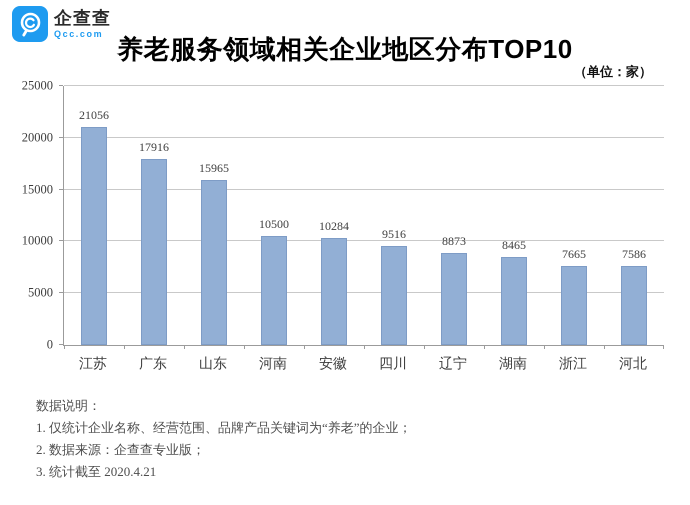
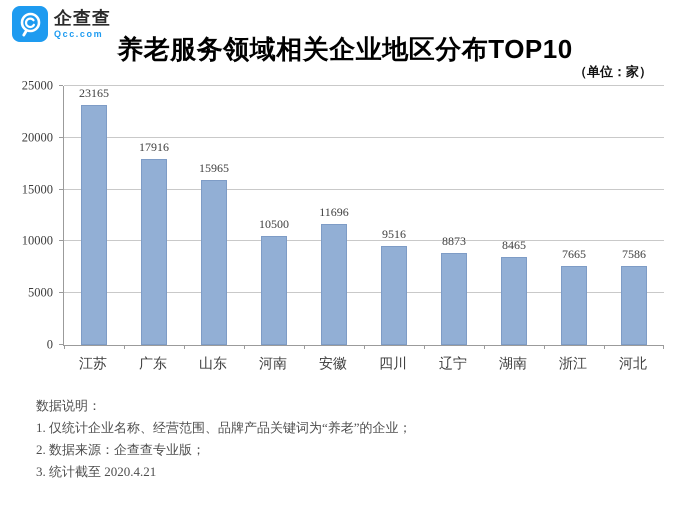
江苏: 21056 -> 23165
安徽: 10284 -> 11696
